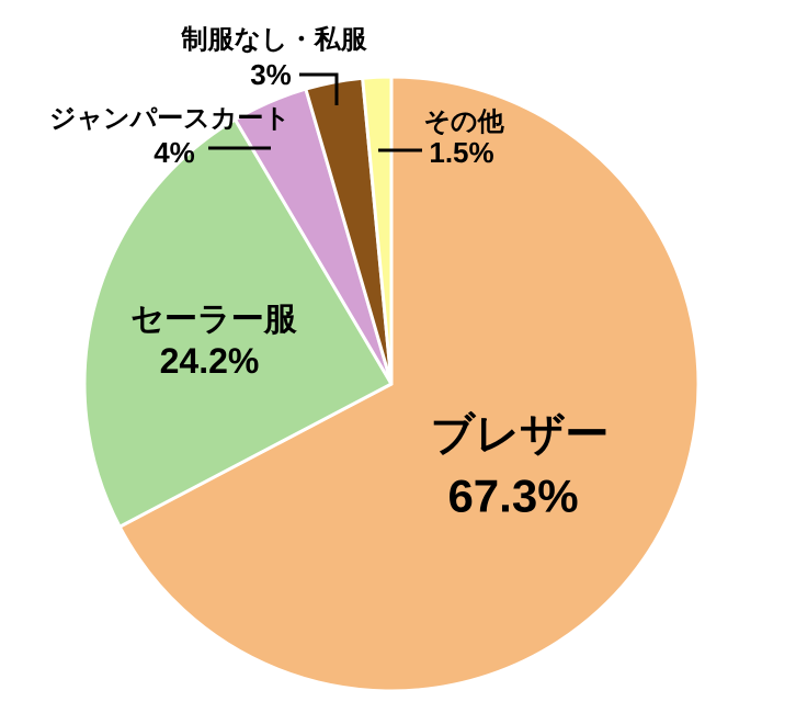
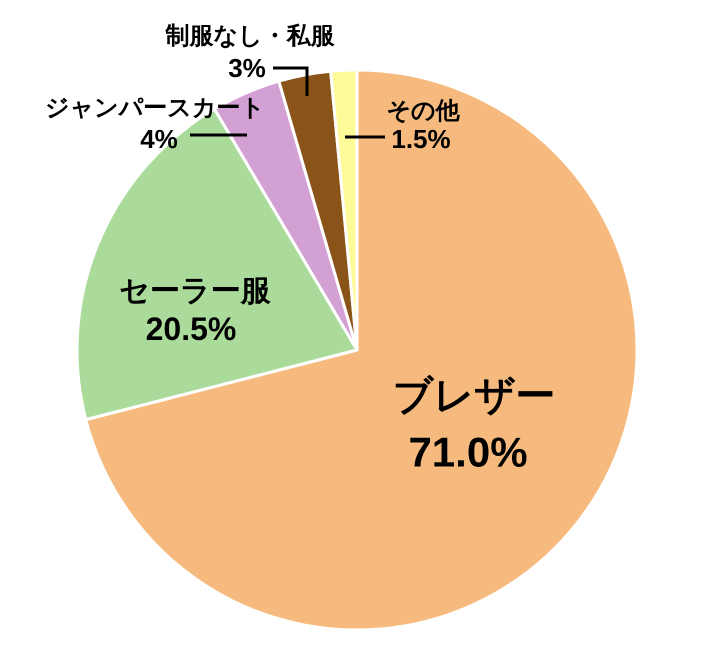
ブレザー: 67.3% -> 71.0%
セーラー服: 24.2% -> 20.5%
